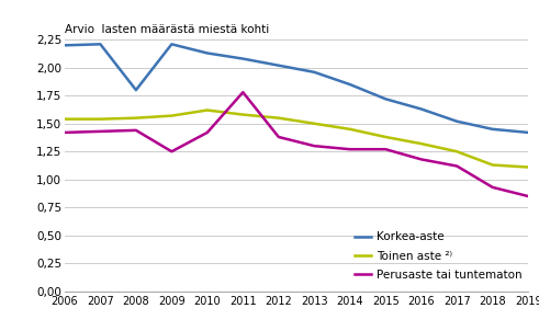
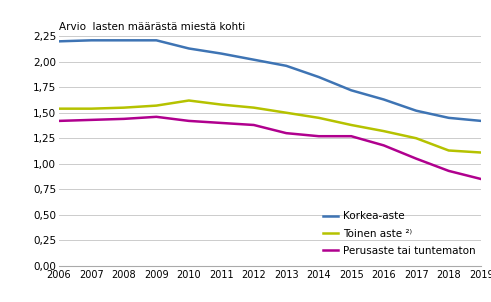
Korkea-aste/2008: 1,80 -> 2,21
Perusaste tai tuntematon/2009: 1,25 -> 1,46
Perusaste tai tuntematon/2011: 1,78 -> 1,40
Perusaste tai tuntematon/2017: 1,12 -> 1,05
